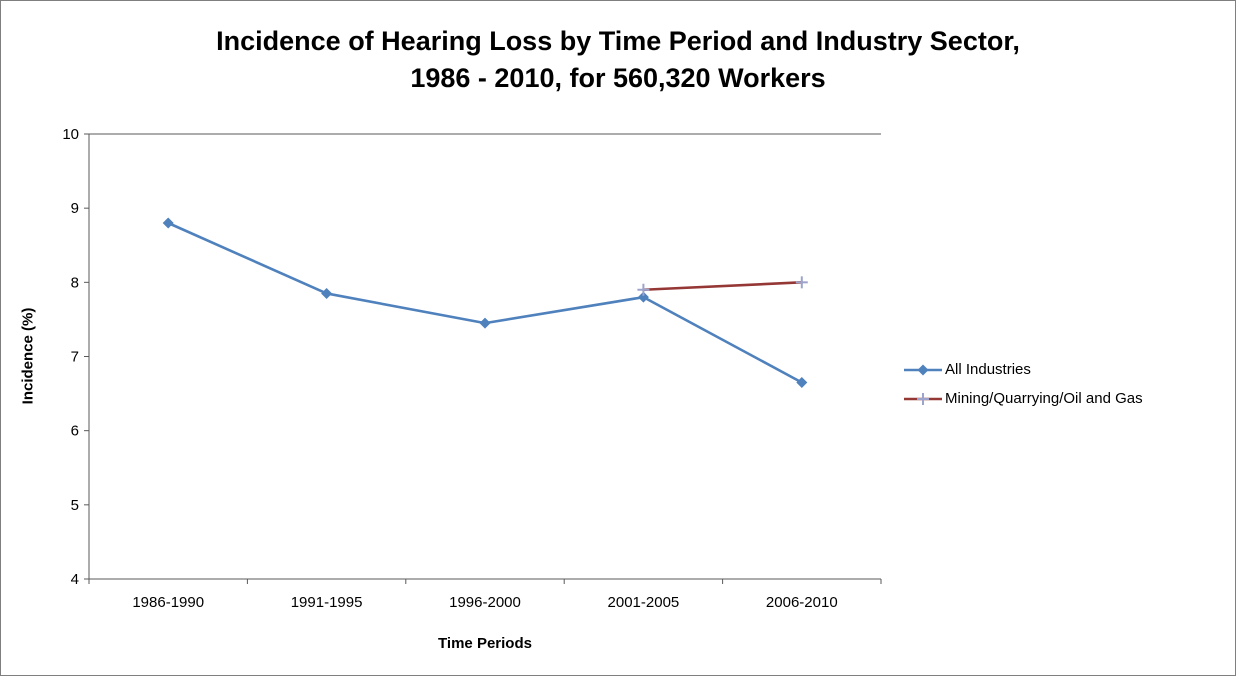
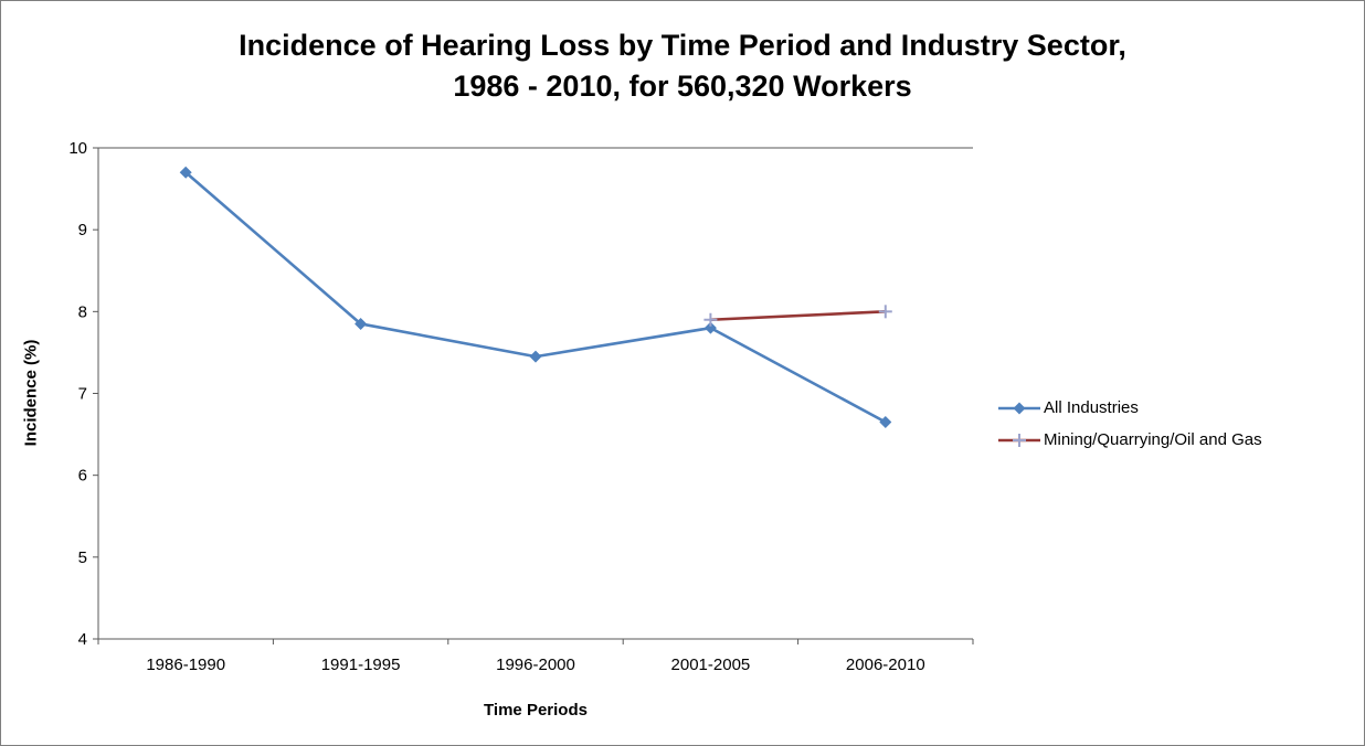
All Industries/1986-1990: 8.8 -> 9.7
